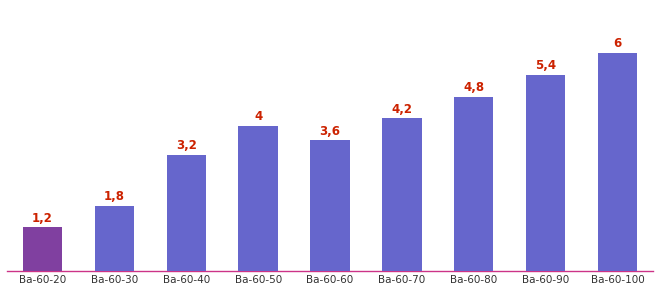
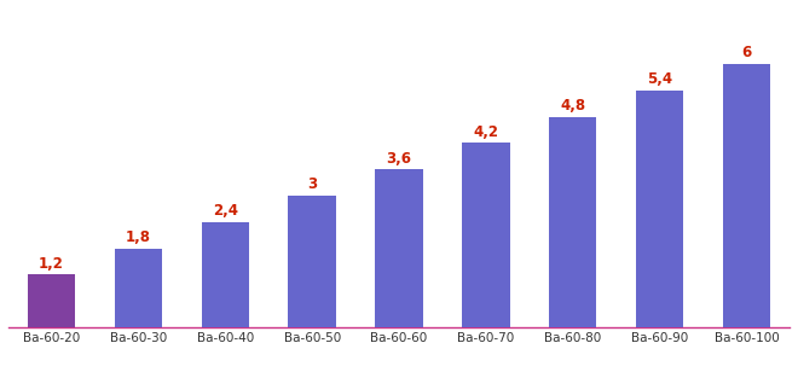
Ba-60-40: 3,2 -> 2,4
Ba-60-50: 4 -> 3
